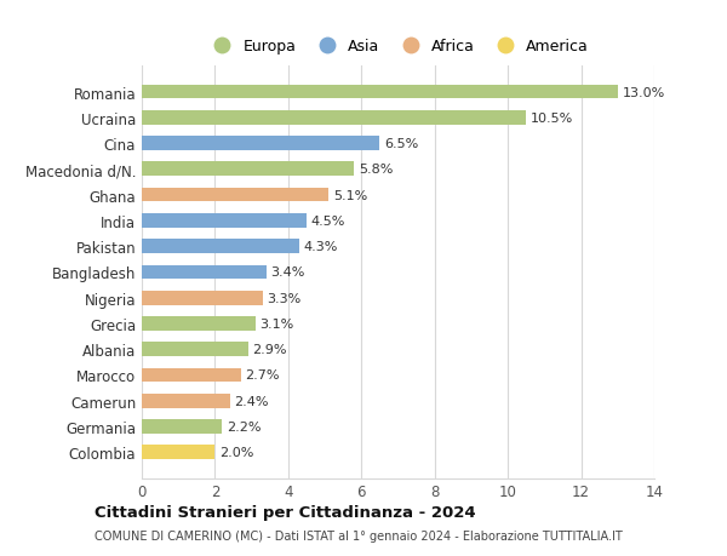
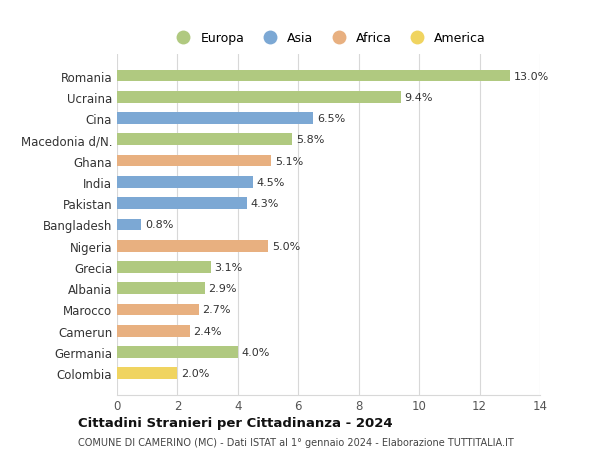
Ucraina: 10.5% -> 9.4%
Bangladesh: 3.4% -> 0.8%
Nigeria: 3.3% -> 5.0%
Germania: 2.2% -> 4.0%
